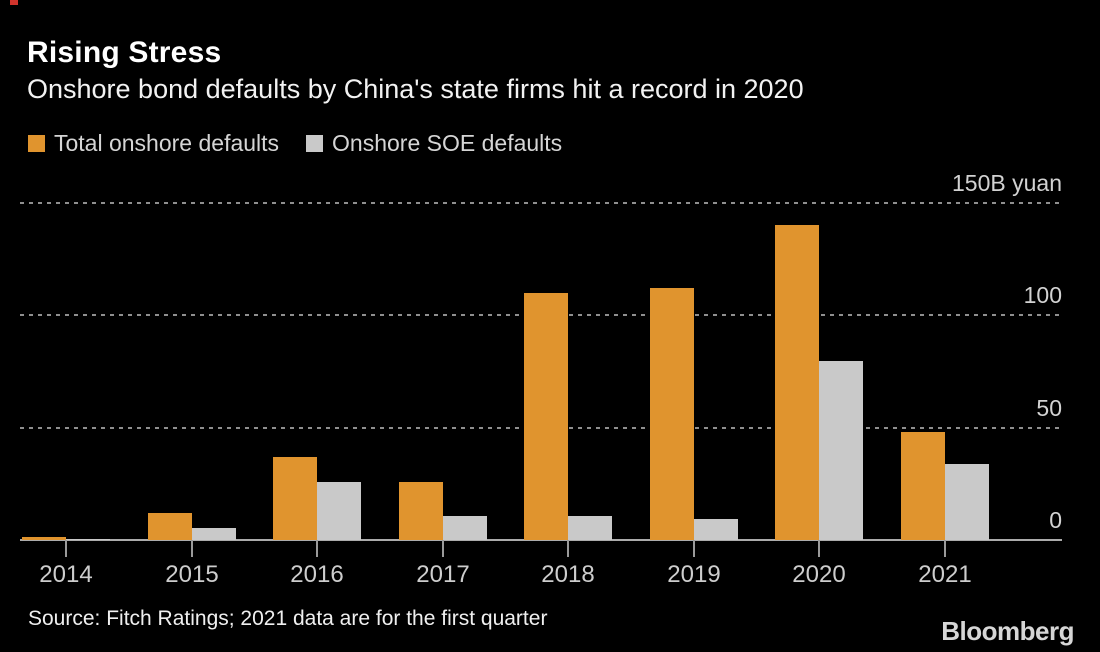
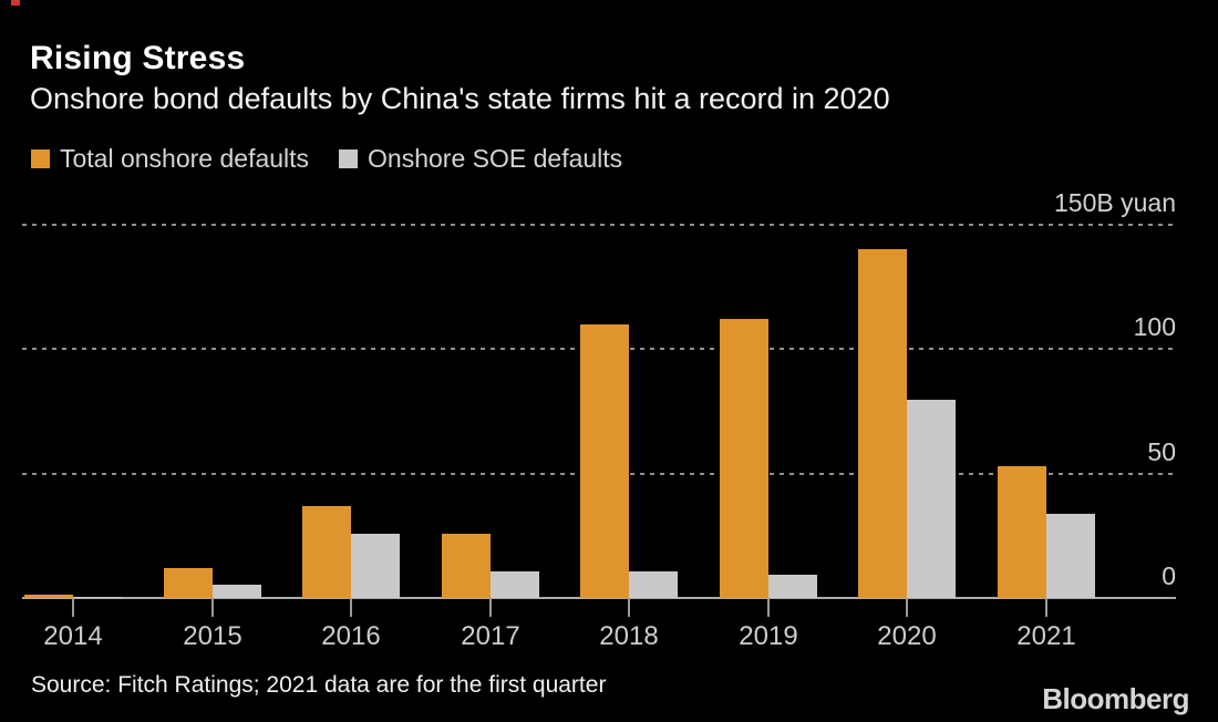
Total onshore defaults/2021: 48 -> 53
